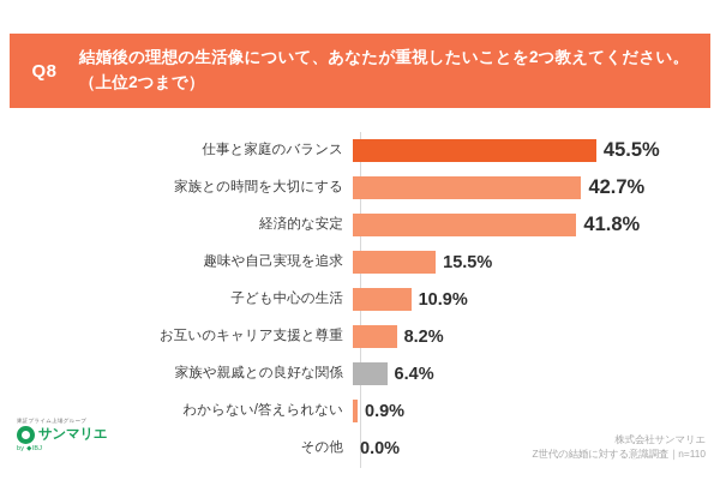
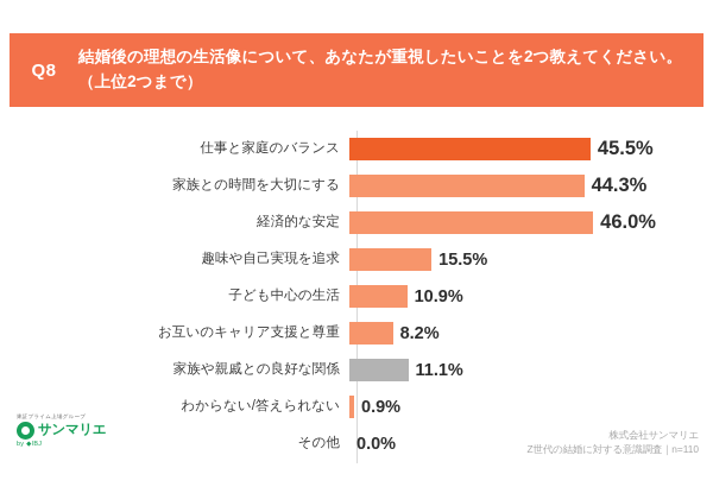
家族との時間を大切にする: 42.7% -> 44.3%
経済的な安定: 41.8% -> 46.0%
家族や親戚との良好な関係: 6.4% -> 11.1%
